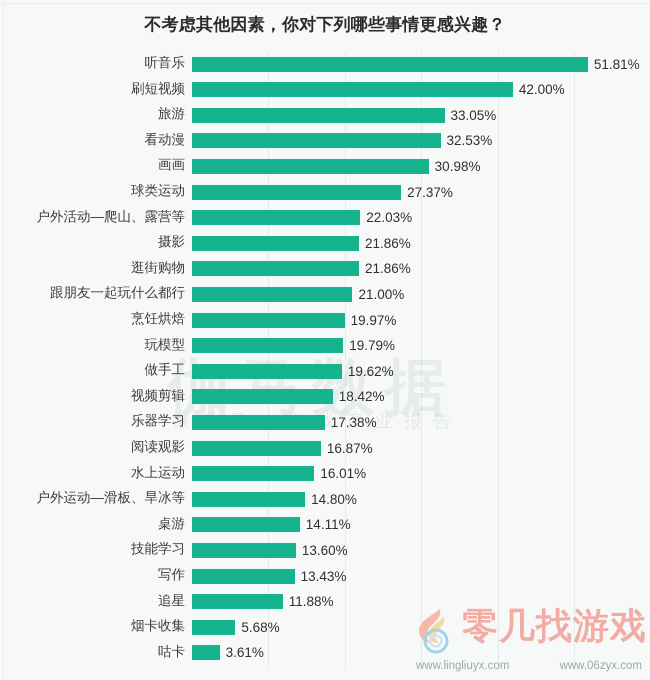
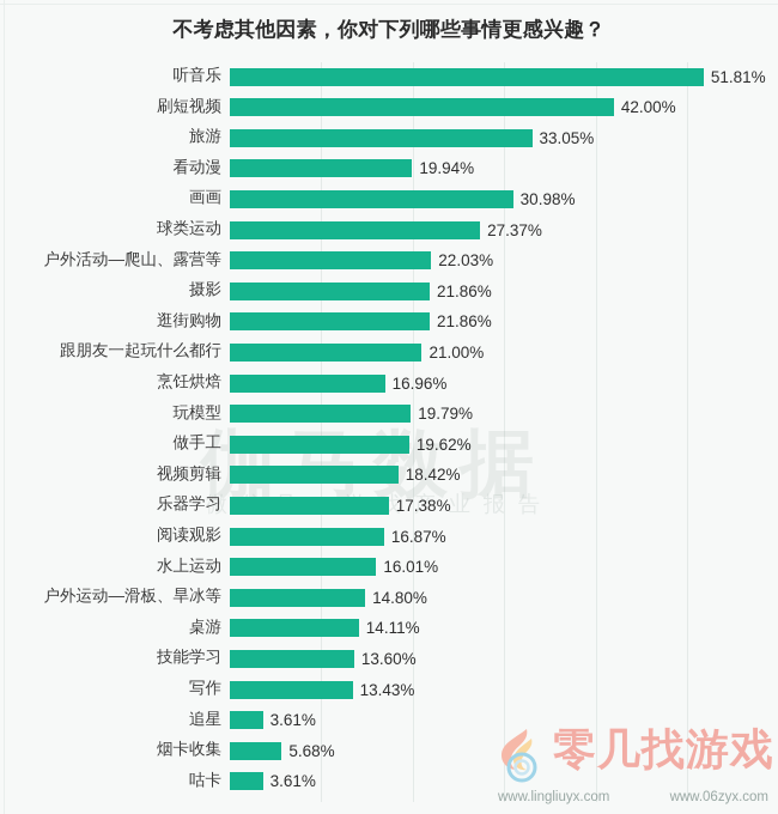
看动漫: 32.53% -> 19.94%
烹饪烘焙: 19.97% -> 16.96%
追星: 11.88% -> 3.61%
